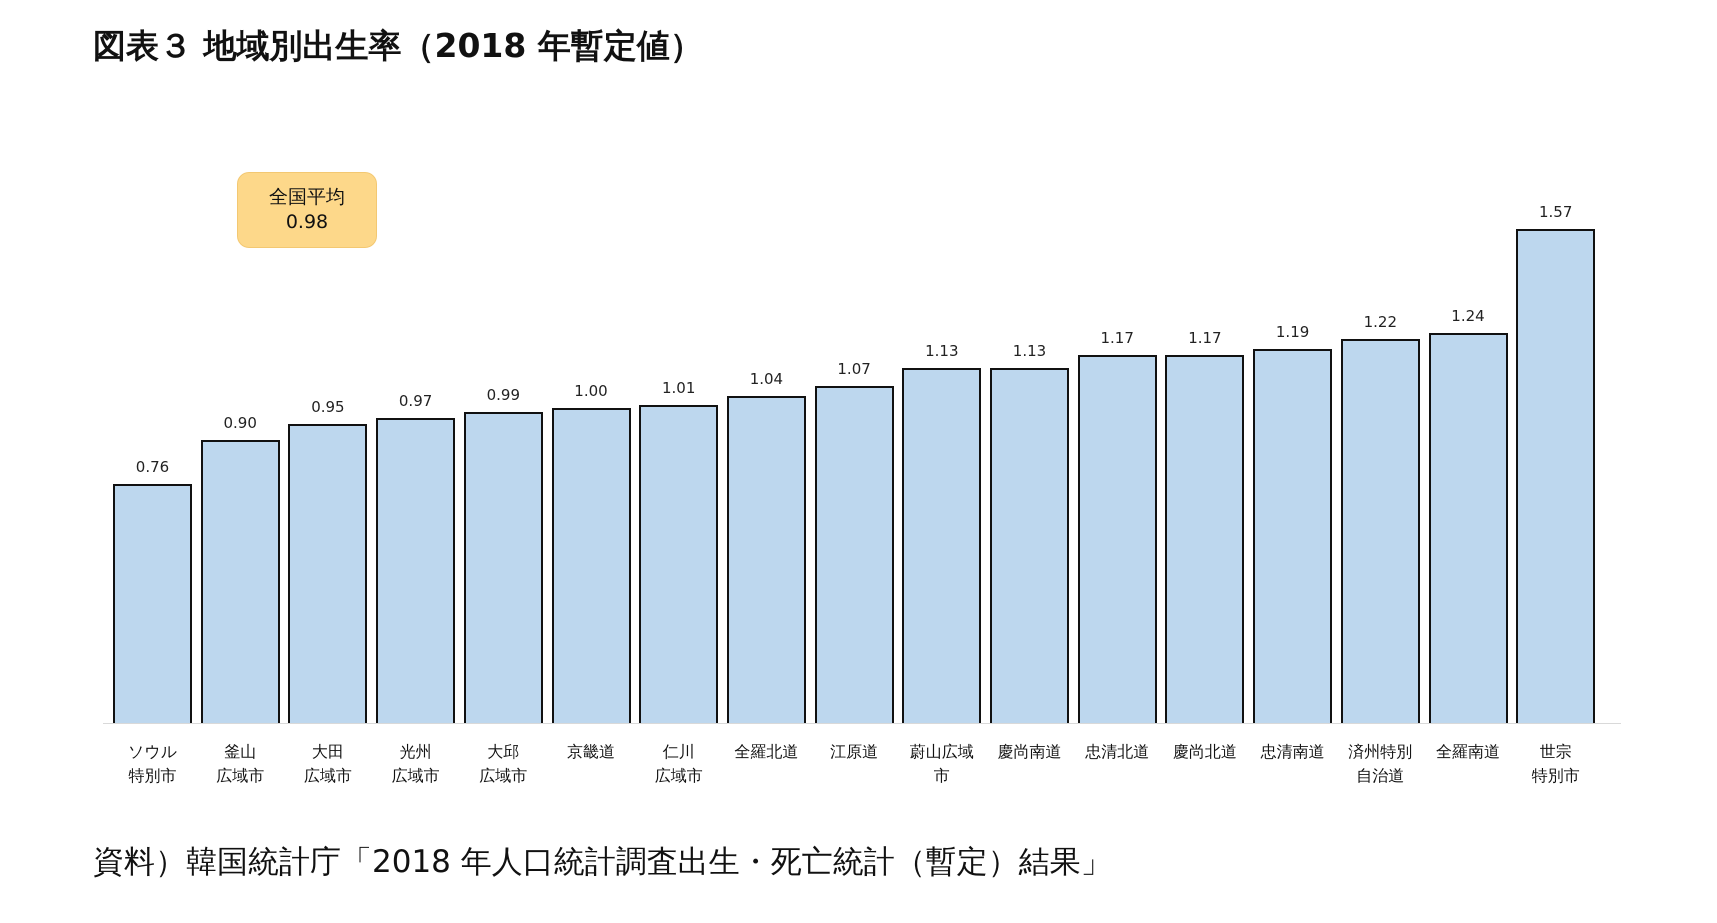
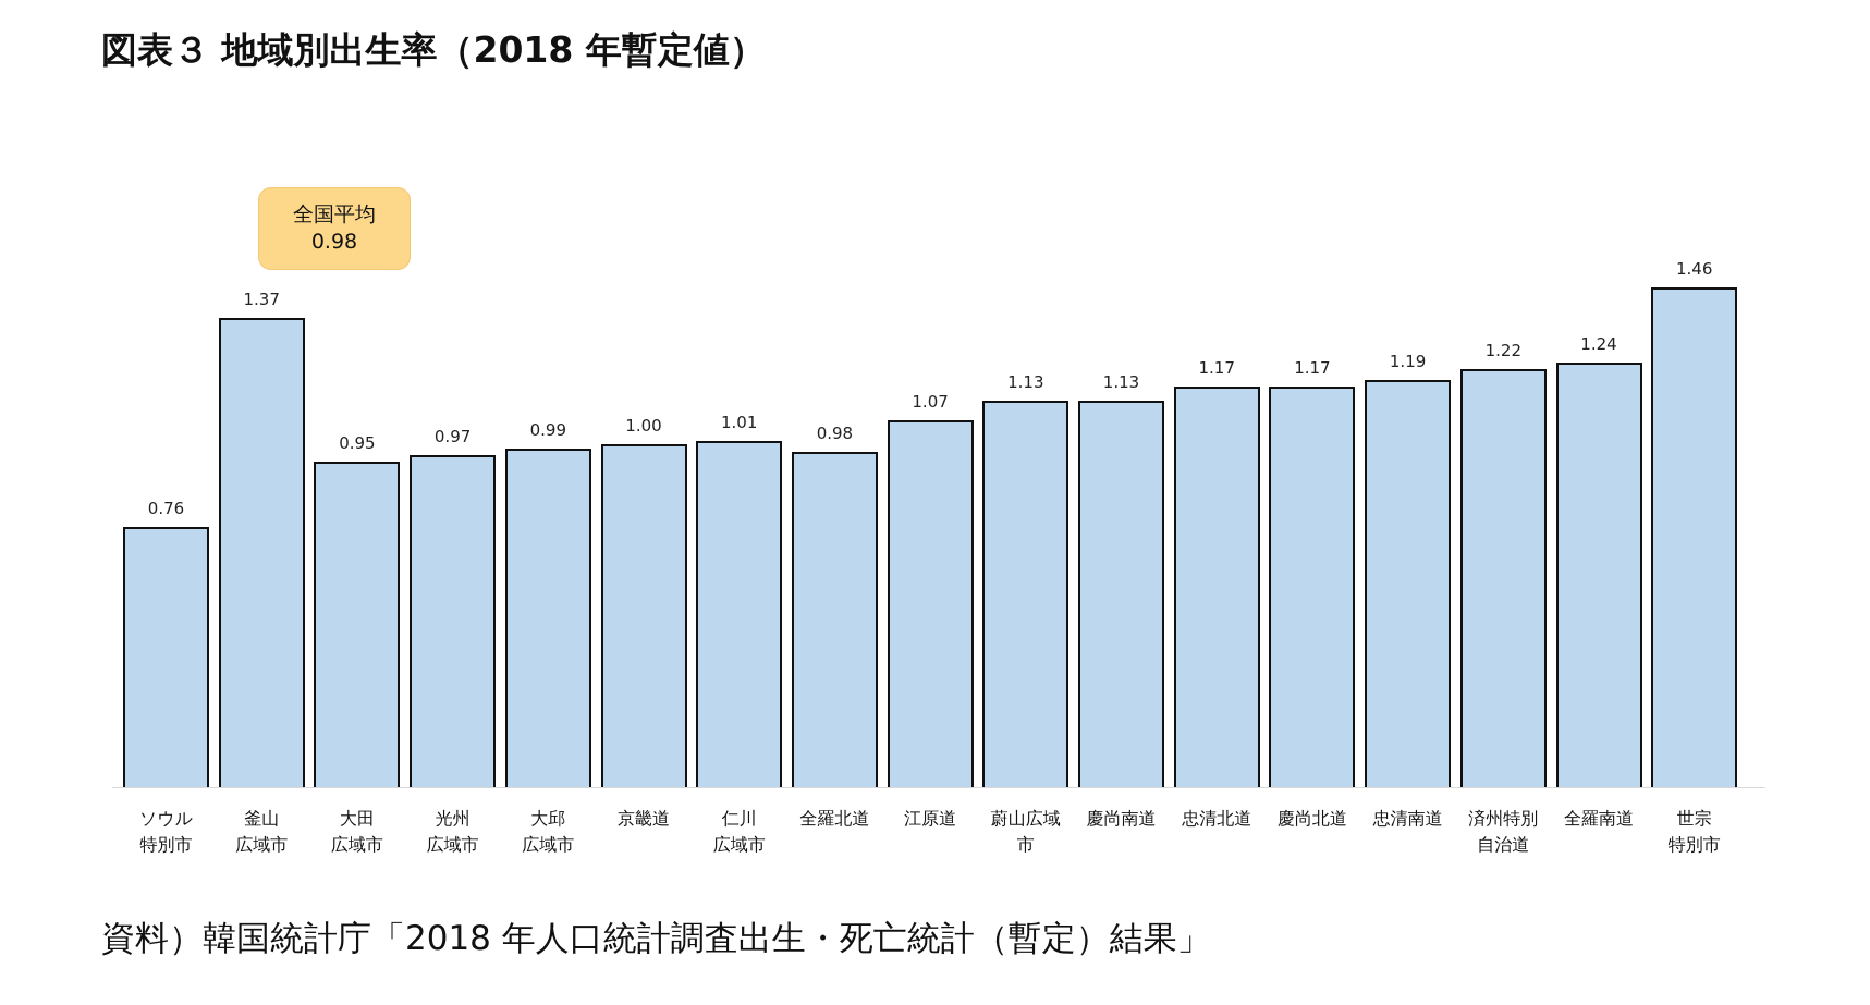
釜山広域市: 0.90 -> 1.37
全羅北道: 1.04 -> 0.98
世宗特別市: 1.57 -> 1.46
